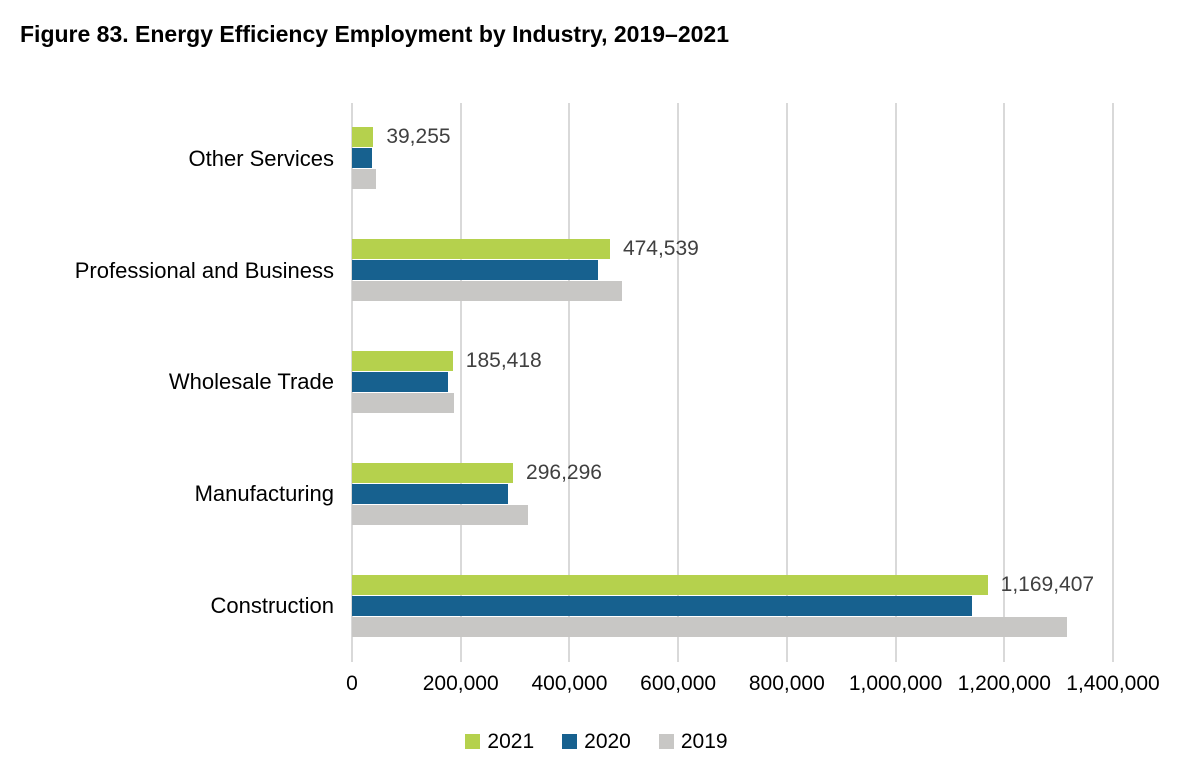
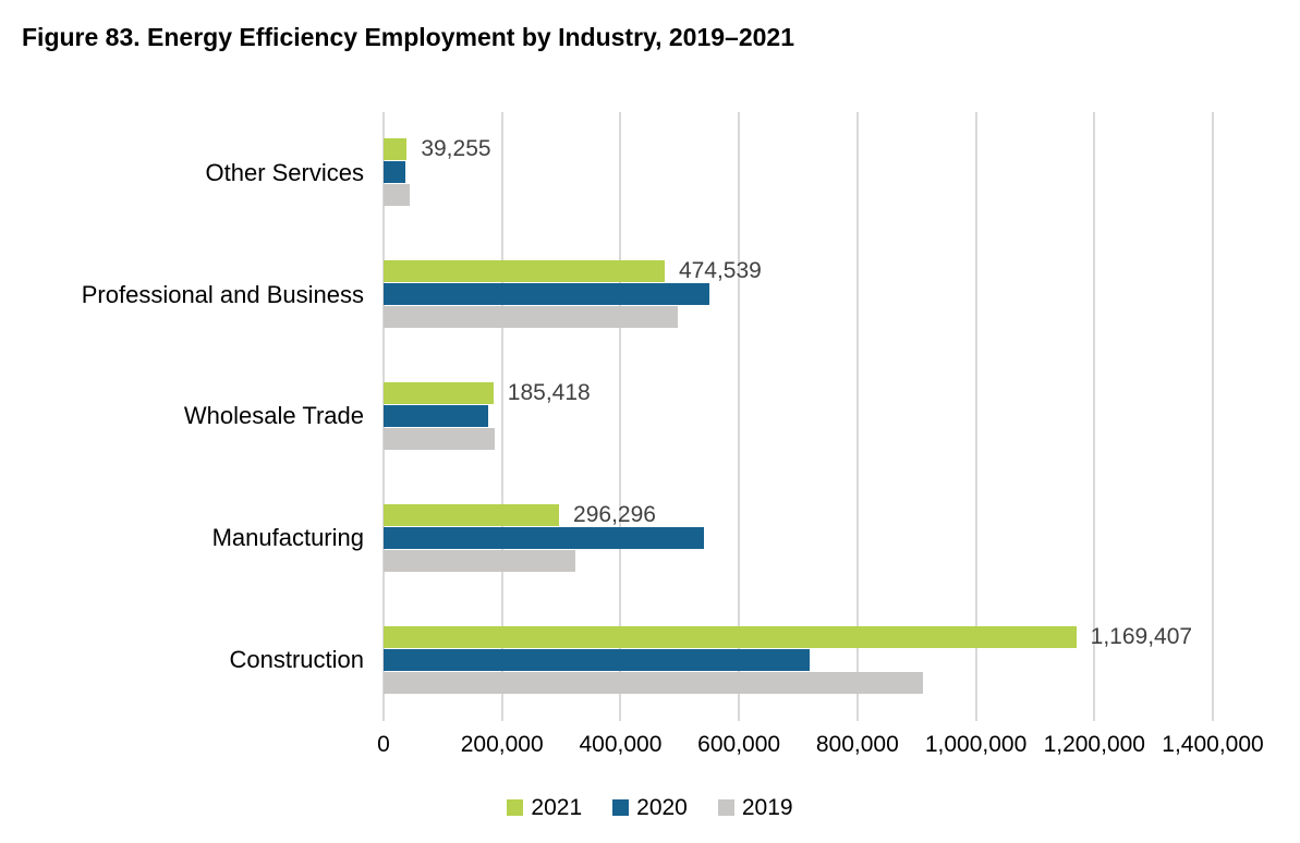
2020/Professional and Business: 450000 -> 550000
2020/Manufacturing: 290000 -> 540000
2020/Construction: 1140000 -> 720000
2019/Construction: 1320000 -> 910000
